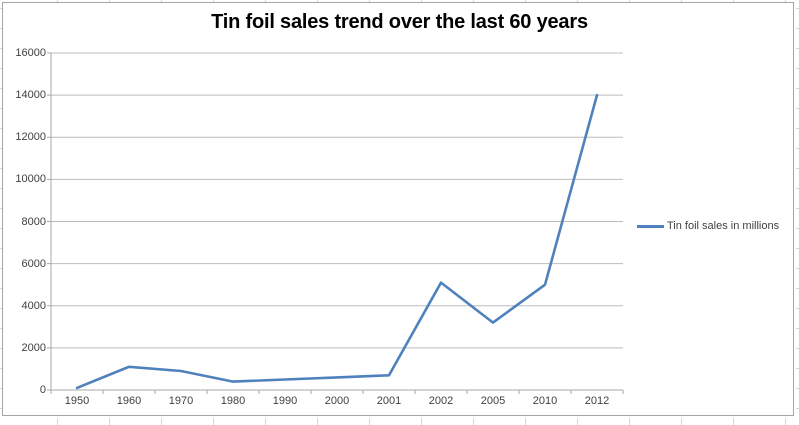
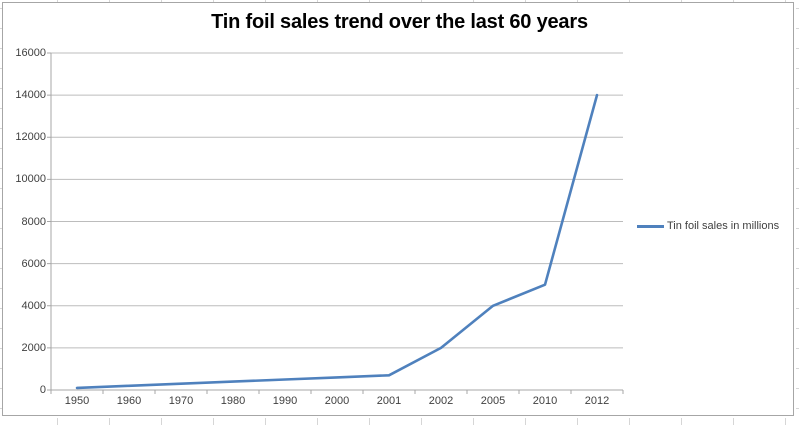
1960: 1100 -> 200
1970: 900 -> 300
2002: 5100 -> 2000
2005: 3200 -> 4000
